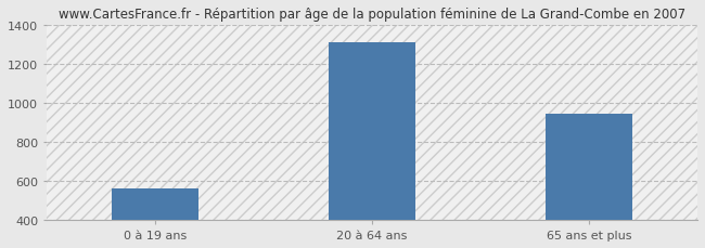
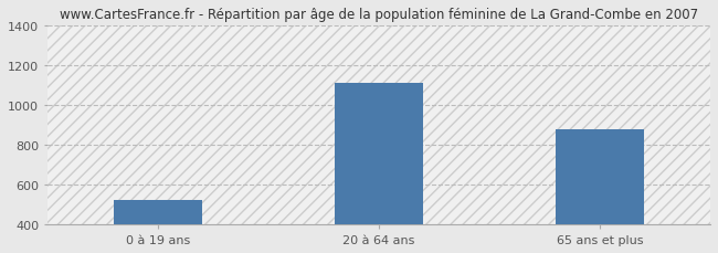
0 à 19 ans: 560 -> 520
20 à 64 ans: 1310 -> 1110
65 ans et plus: 940 -> 880
